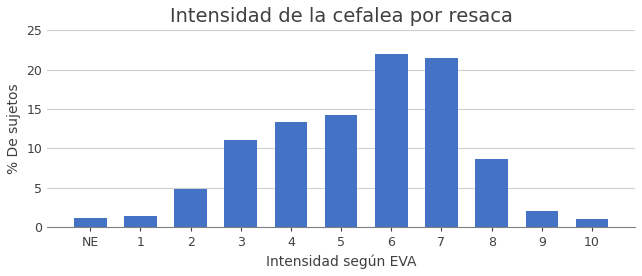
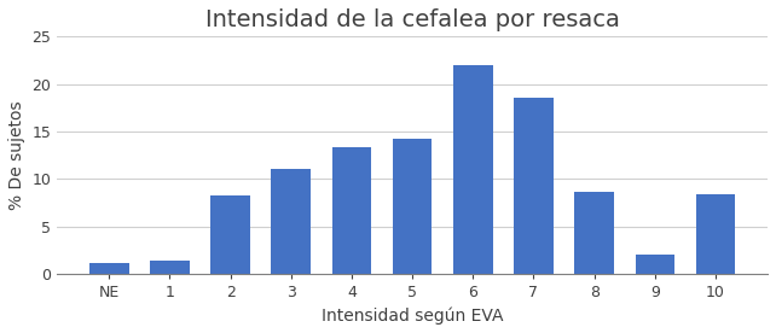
2: 4.8 -> 8.2
7: 21.5 -> 18.6
10: 1.0 -> 8.4
